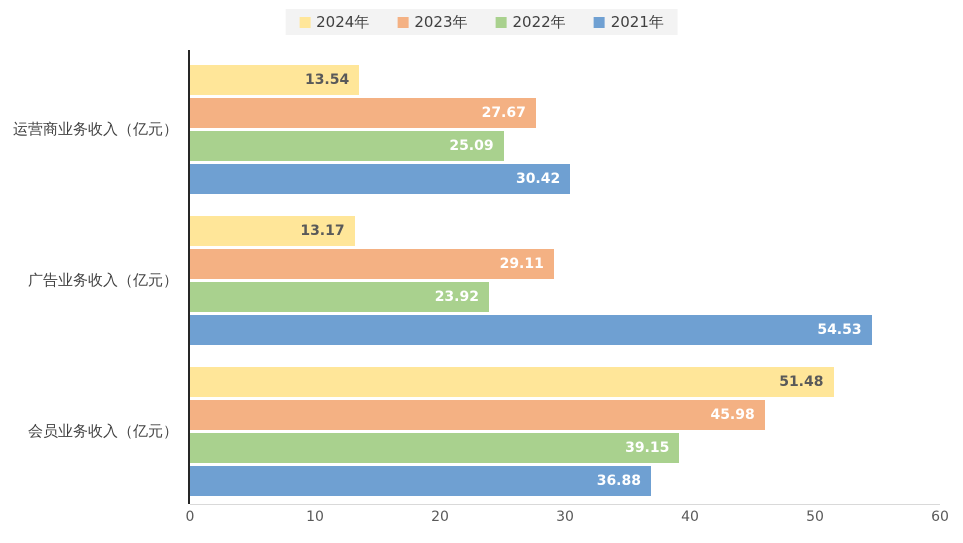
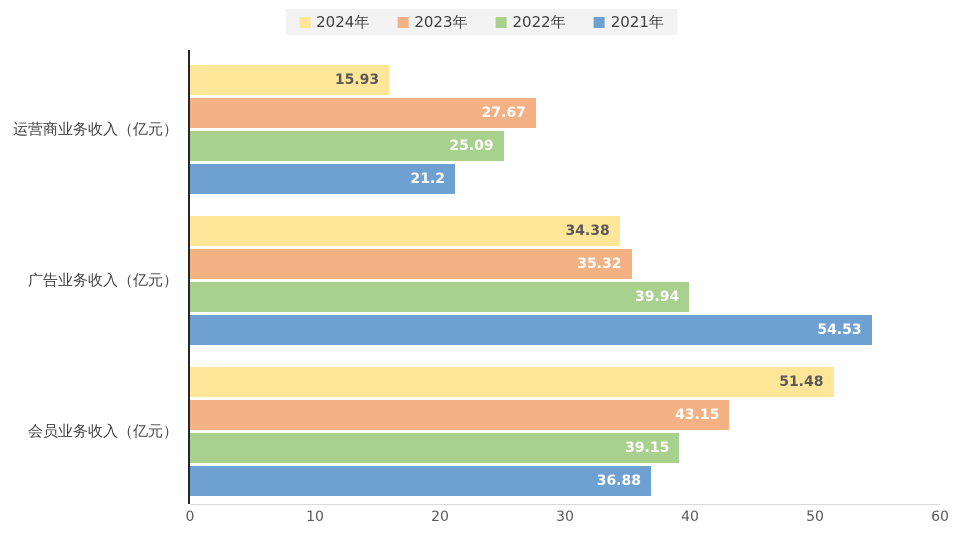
2024年/运营商业务收入（亿元）: 13.54 -> 15.93
2021年/运营商业务收入（亿元）: 30.42 -> 21.2
2024年/广告业务收入（亿元）: 13.17 -> 34.38
2023年/广告业务收入（亿元）: 29.11 -> 35.32
2022年/广告业务收入（亿元）: 23.92 -> 39.94
2023年/会员业务收入（亿元）: 45.98 -> 43.15
